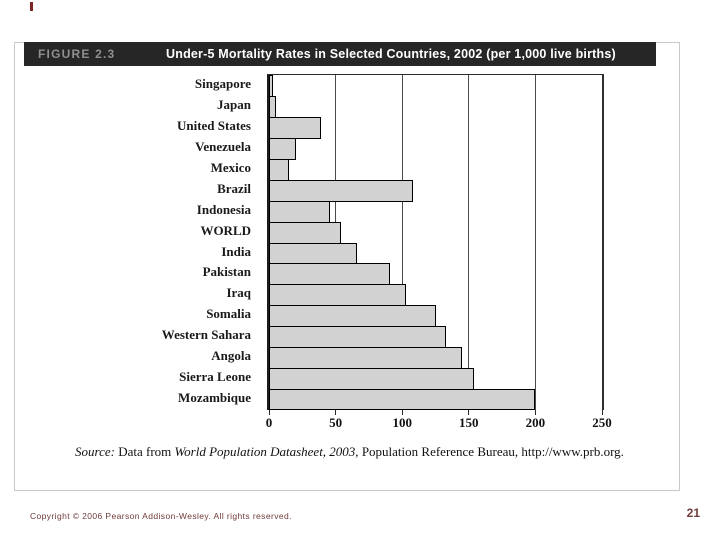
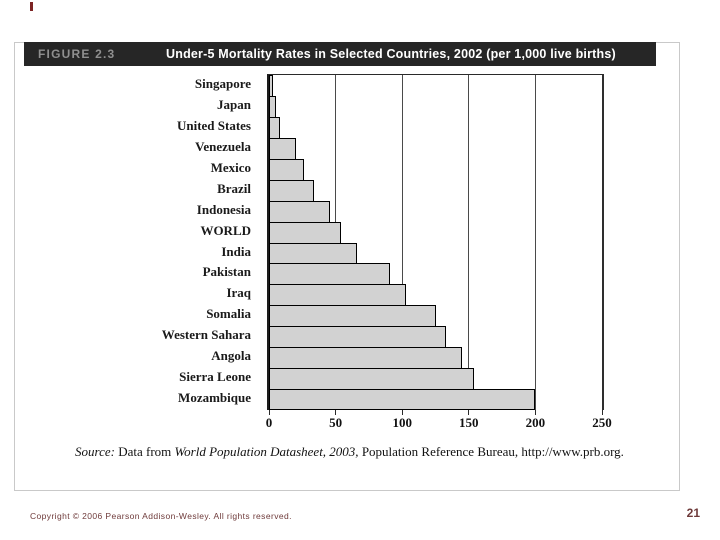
United States: 39 -> 8
Mexico: 15 -> 26
Brazil: 108 -> 34
